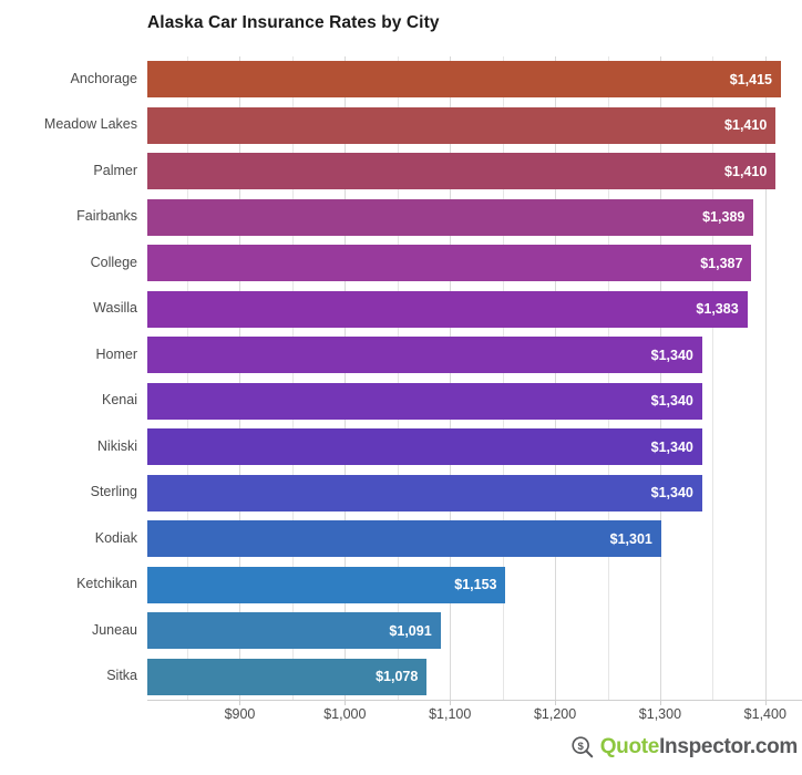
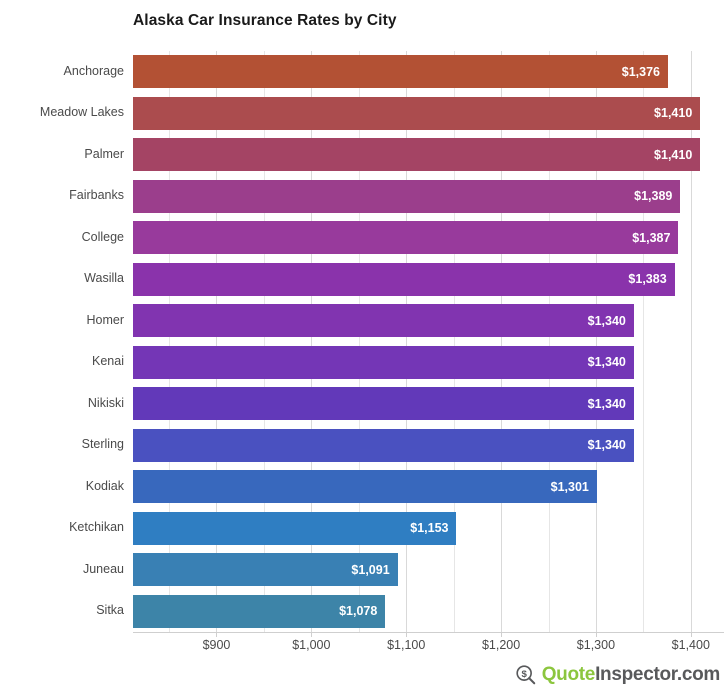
Anchorage: $1,415 -> $1,376
